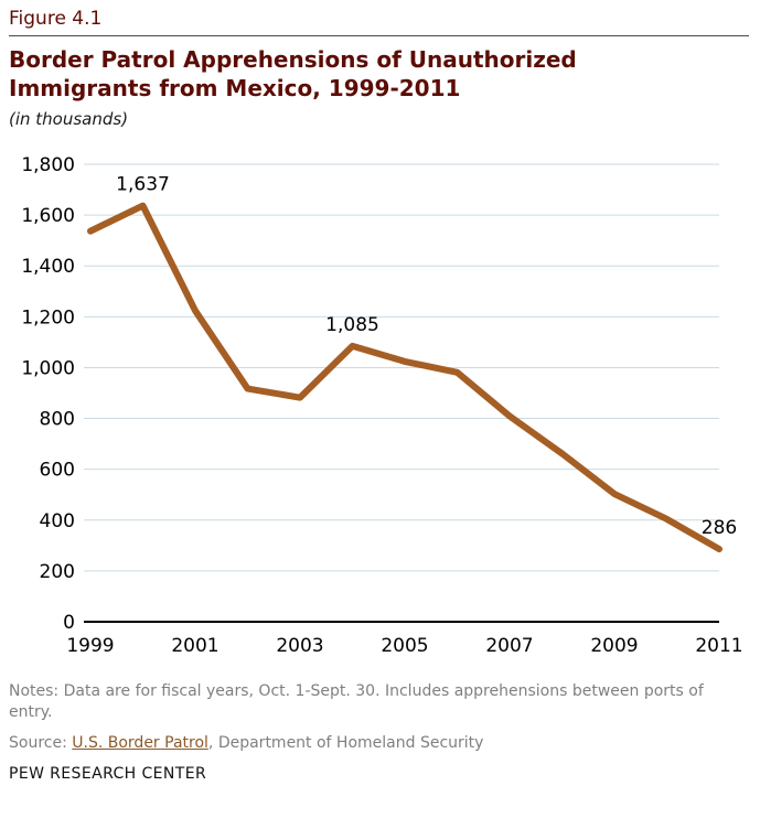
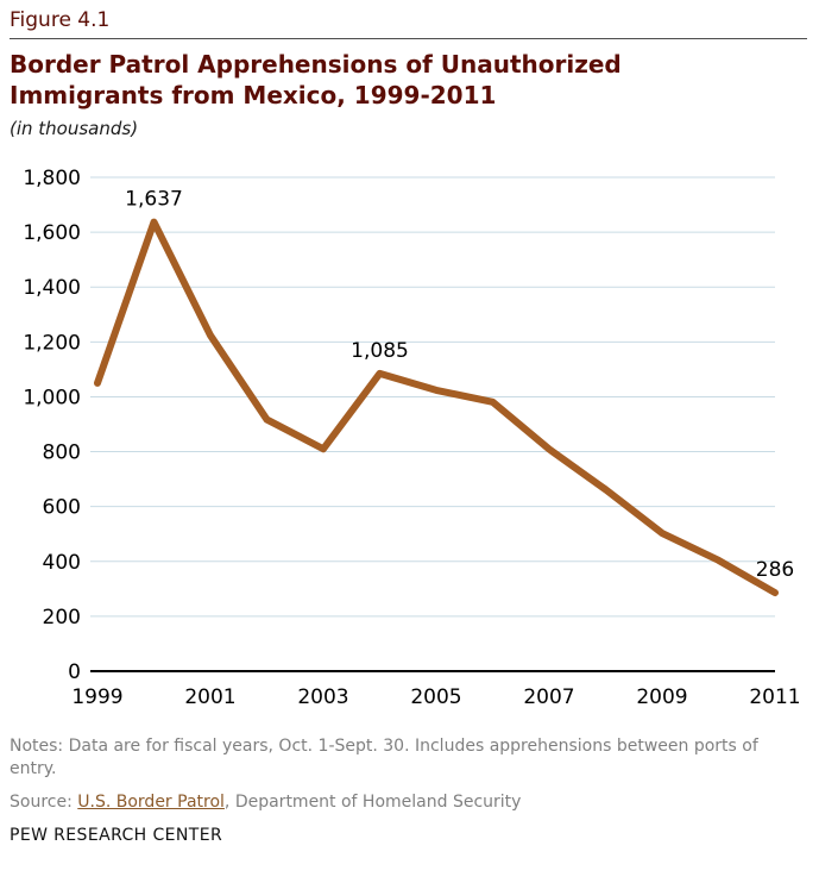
1999: 1540 -> 1050
2003: 880 -> 810
